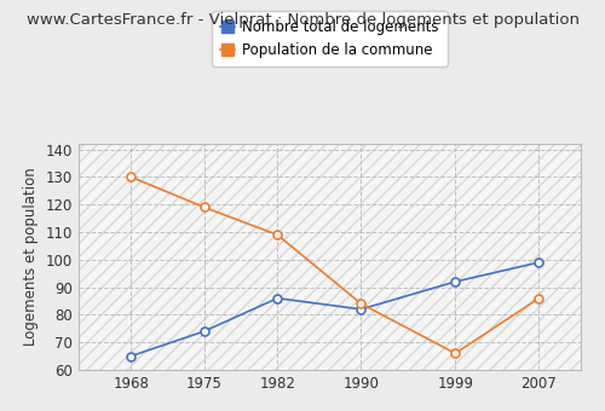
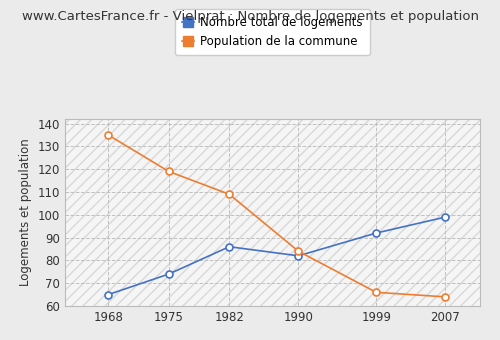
Population de la commune/1968: 130 -> 135
Population de la commune/2007: 86 -> 64
